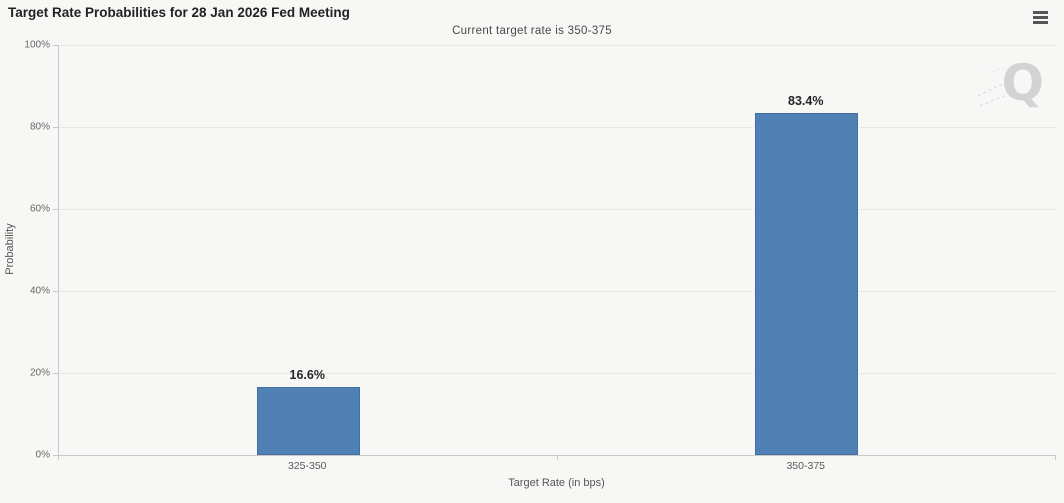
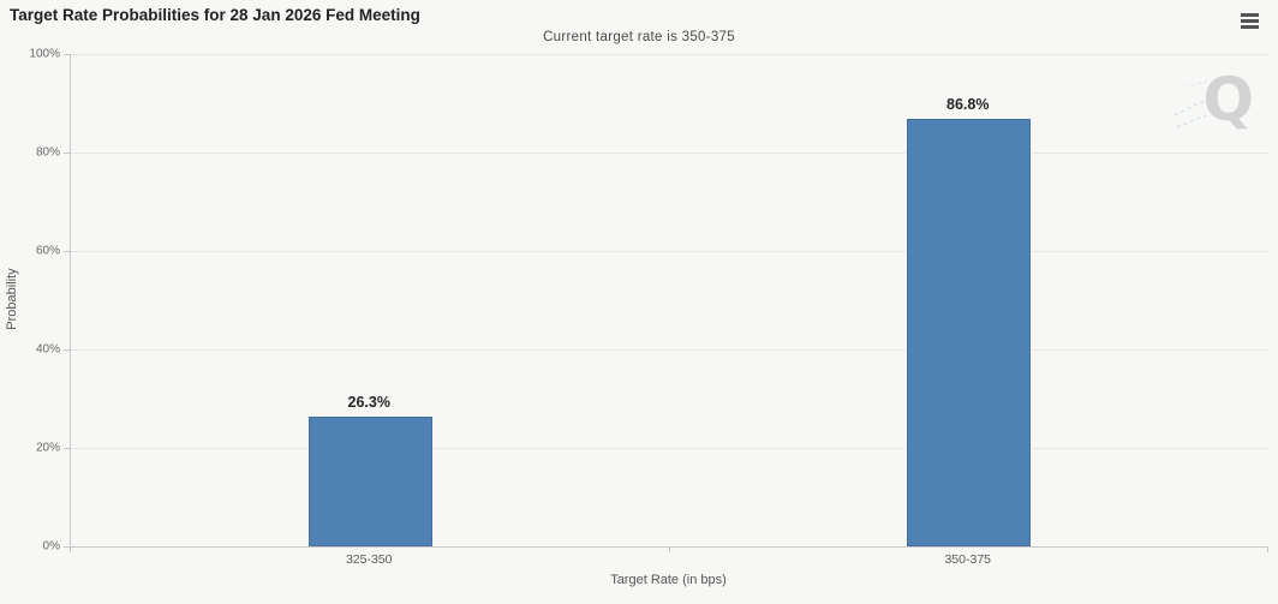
325-350: 16.6% -> 26.3%
350-375: 83.4% -> 86.8%
